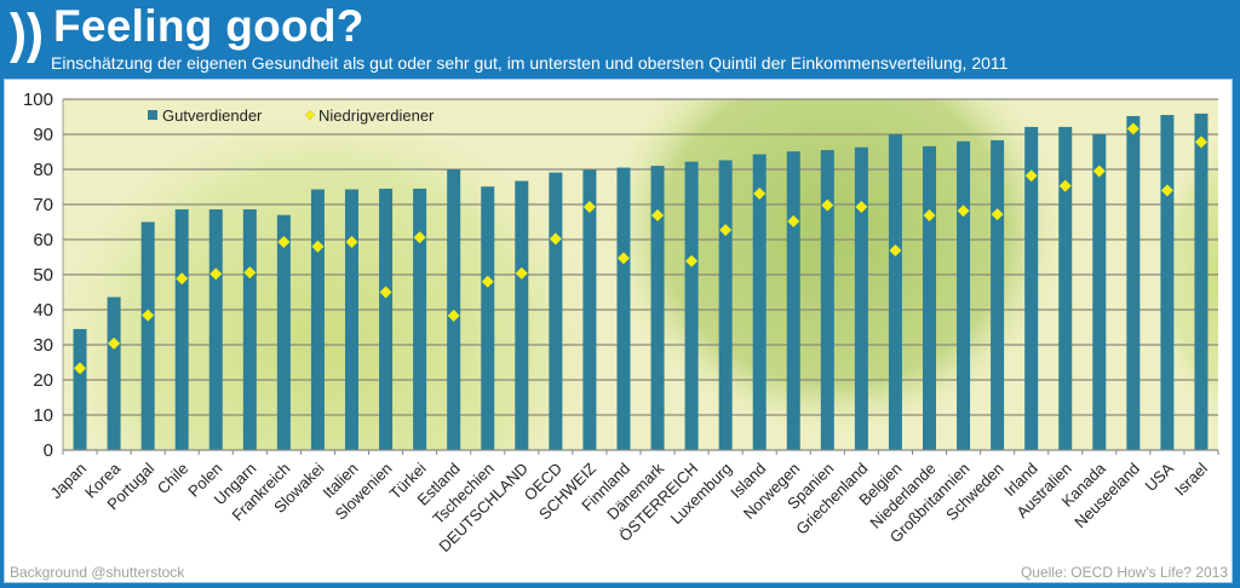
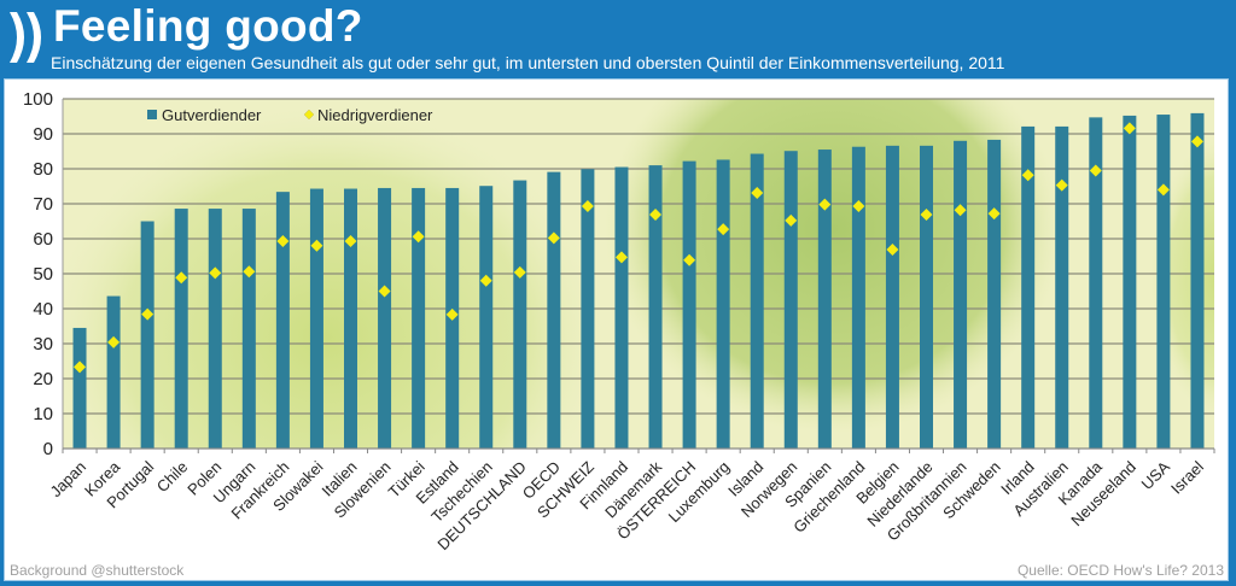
Gutverdiender/Frankreich: 67 -> 73
Gutverdiender/Estland: 80 -> 74
Gutverdiender/Belgien: 90 -> 87
Gutverdiender/Kanada: 90 -> 95
